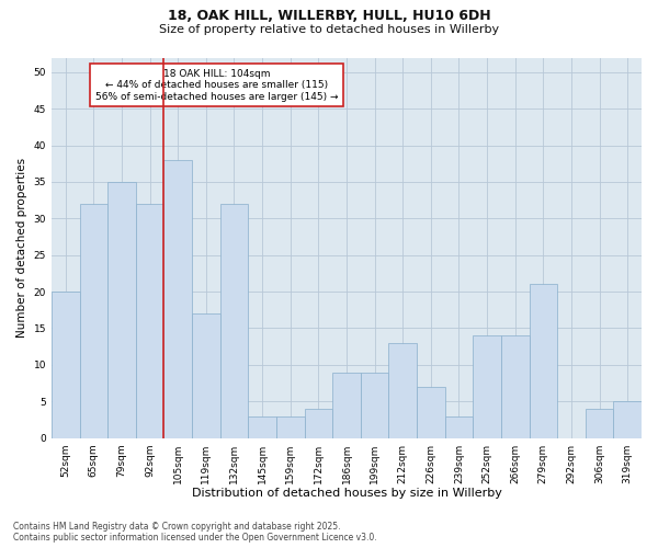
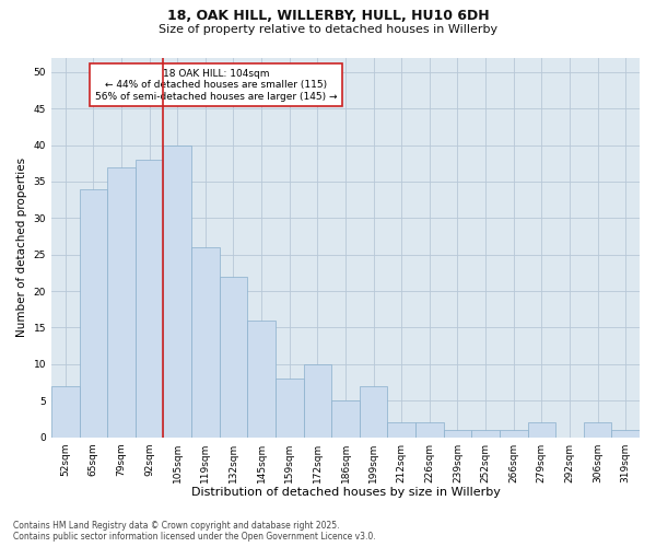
52sqm: 20 -> 7
65sqm: 32 -> 34
79sqm: 35 -> 37
92sqm: 32 -> 38
105sqm: 38 -> 40
119sqm: 17 -> 26
132sqm: 32 -> 22
145sqm: 3 -> 16
159sqm: 3 -> 8
172sqm: 4 -> 10
186sqm: 9 -> 5
199sqm: 9 -> 7
212sqm: 13 -> 2
226sqm: 7 -> 2
239sqm: 3 -> 1
252sqm: 14 -> 1
266sqm: 14 -> 1
279sqm: 21 -> 2
306sqm: 4 -> 2
319sqm: 5 -> 1
